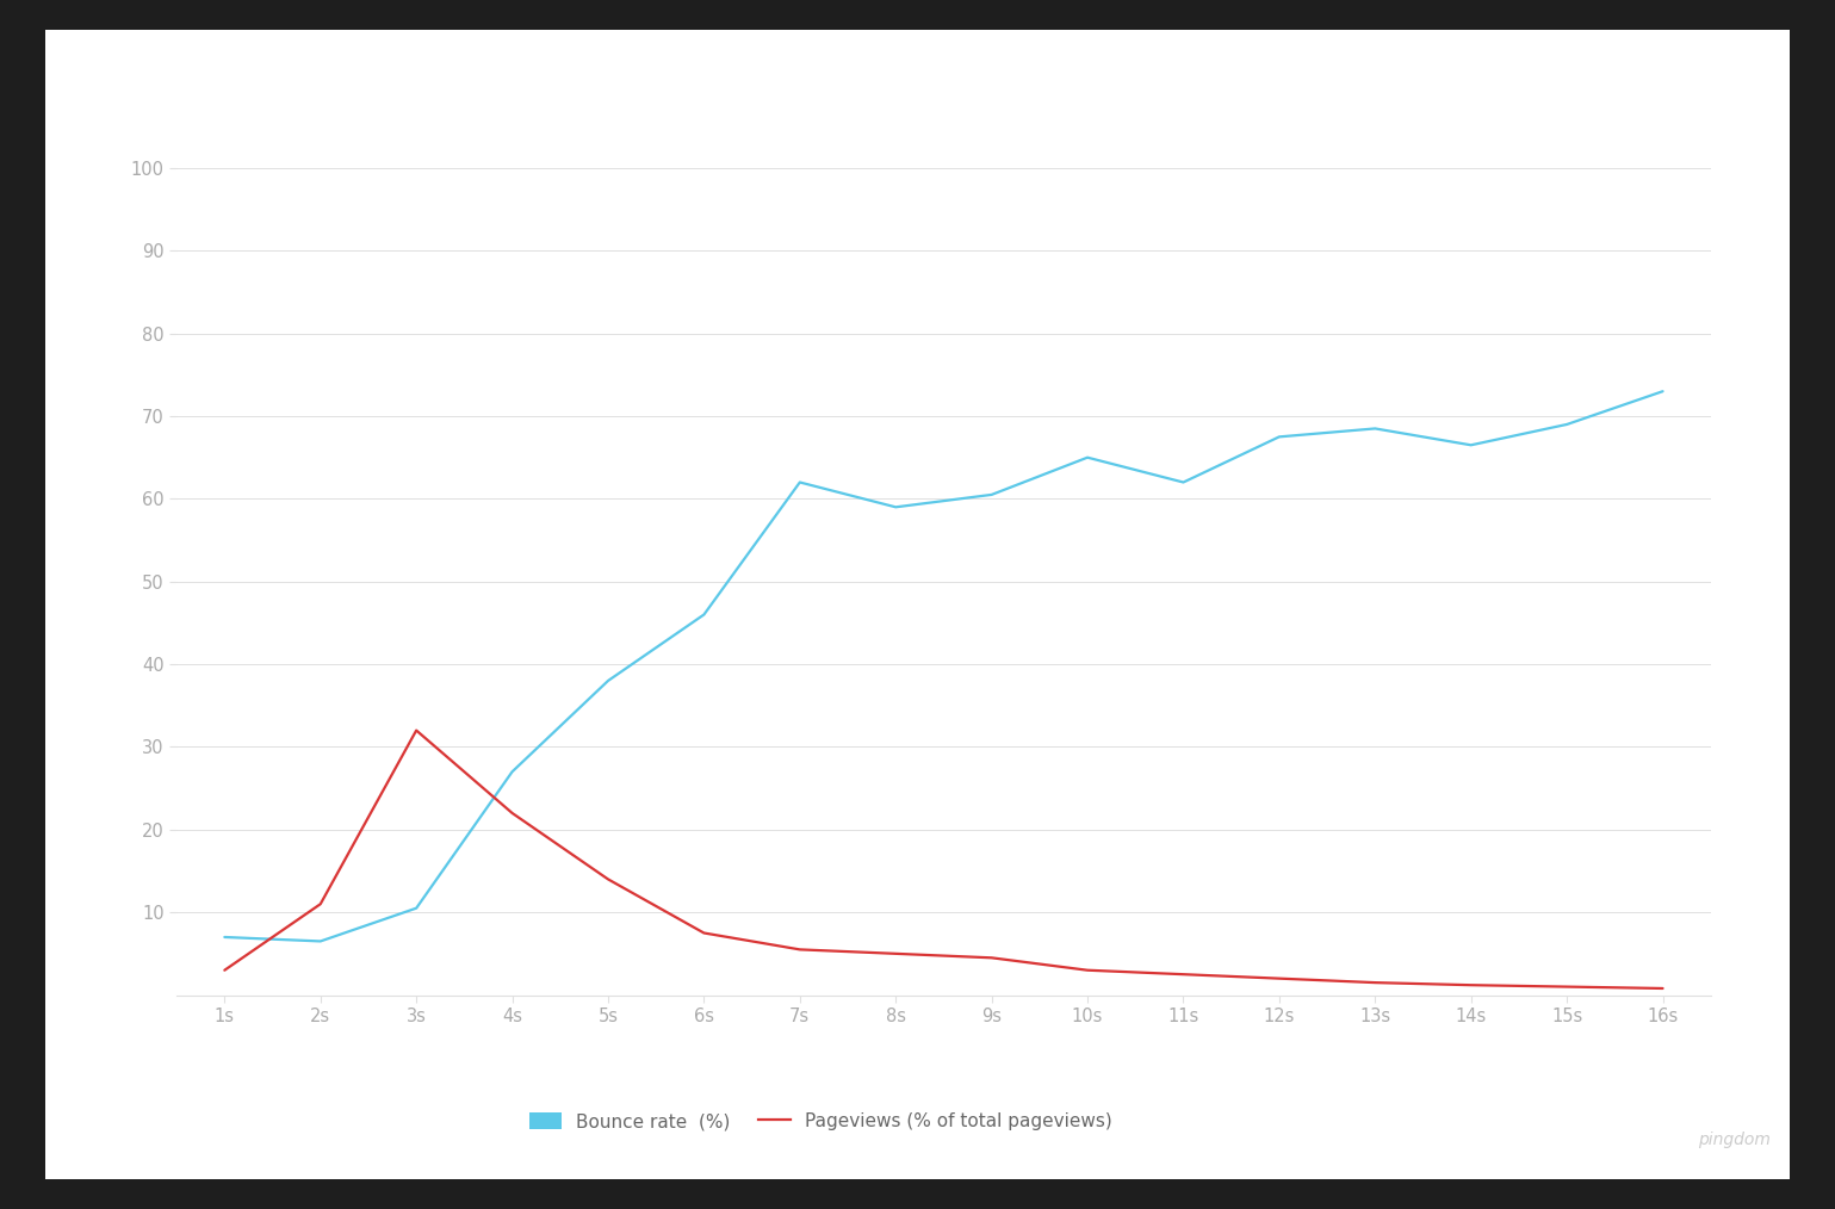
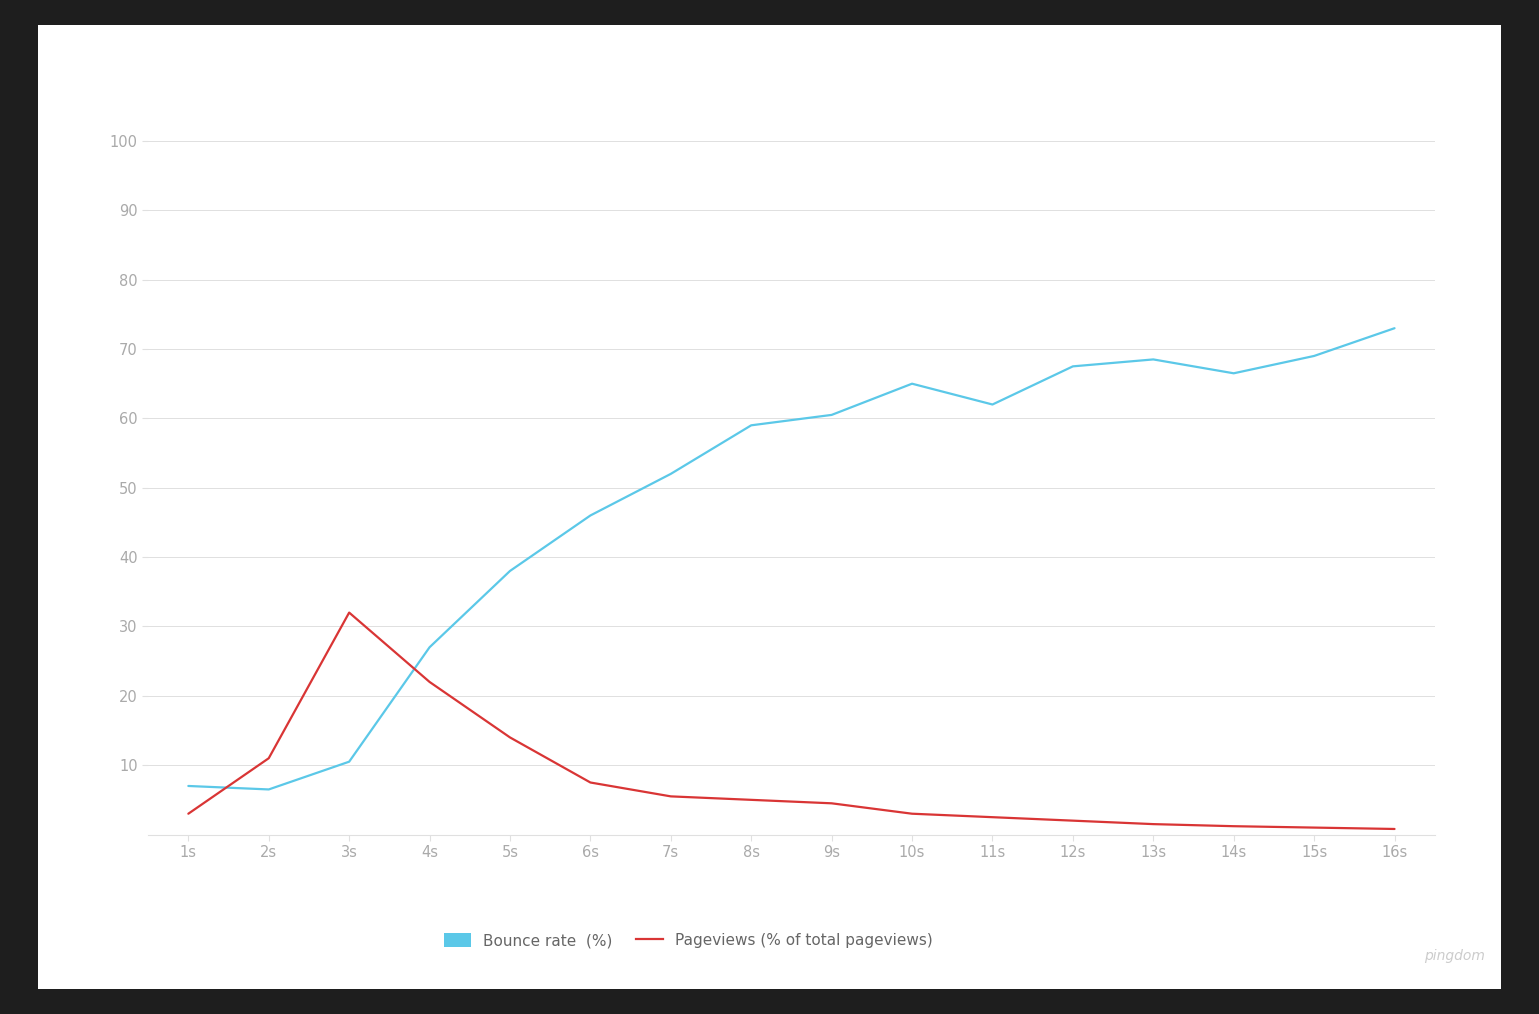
Bounce rate (%)/7s: 62.0 -> 52.0
